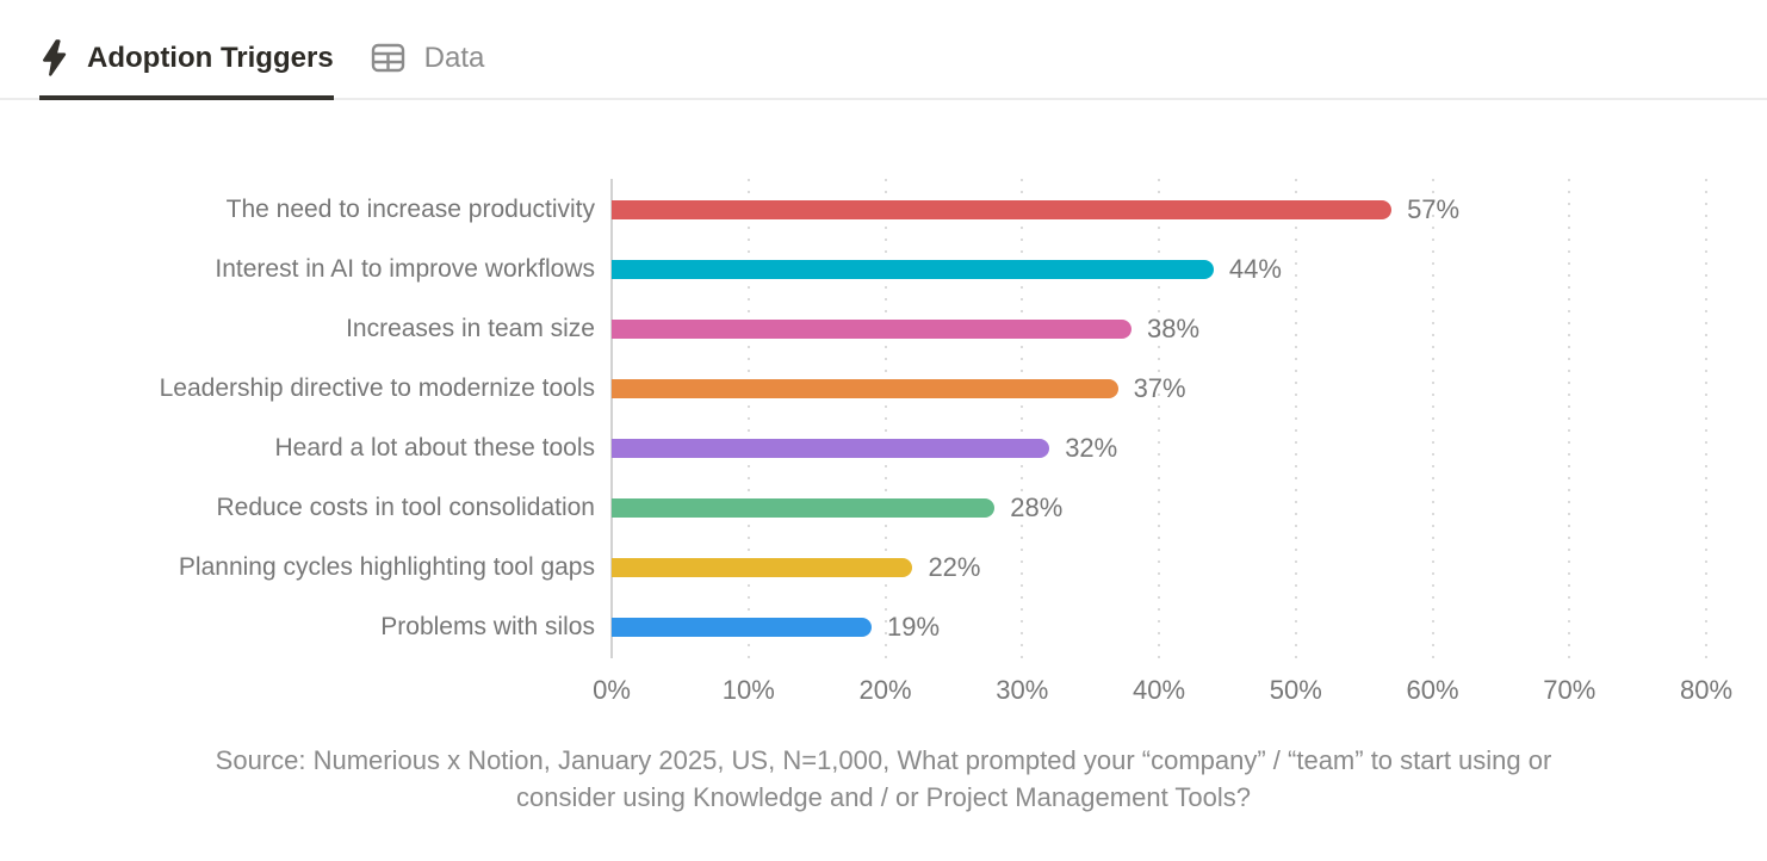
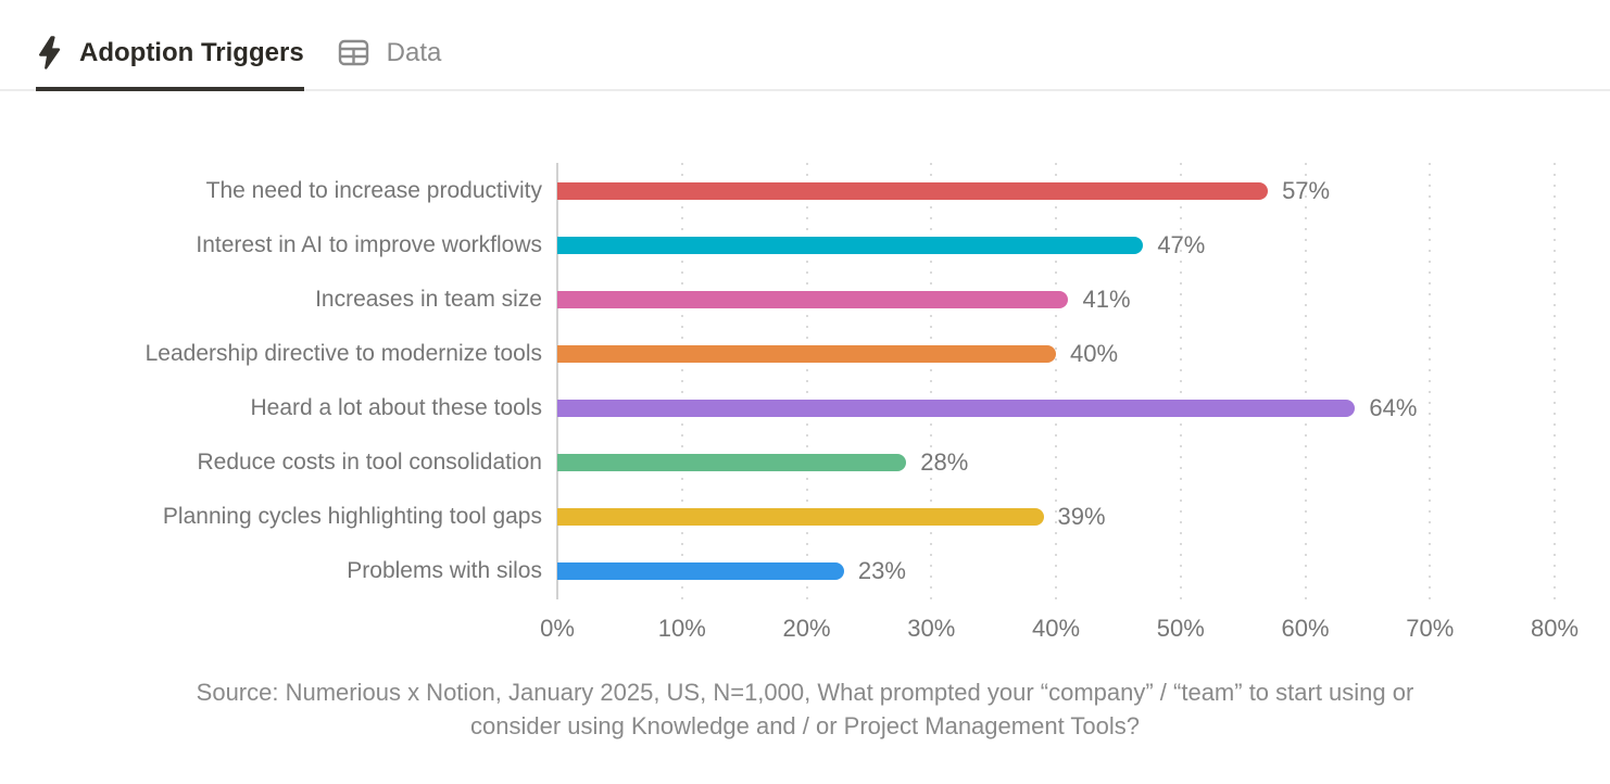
Interest in AI to improve workflows: 44% -> 47%
Increases in team size: 38% -> 41%
Leadership directive to modernize tools: 37% -> 40%
Heard a lot about these tools: 32% -> 64%
Planning cycles highlighting tool gaps: 22% -> 39%
Problems with silos: 19% -> 23%
